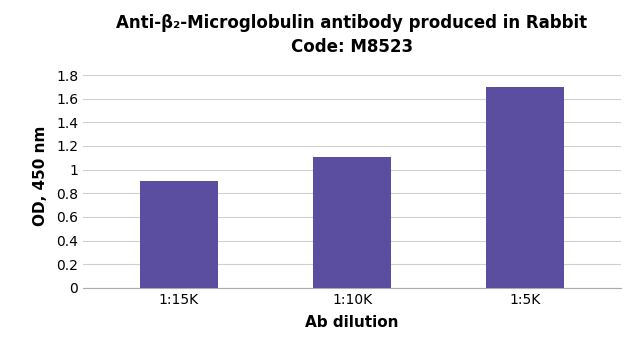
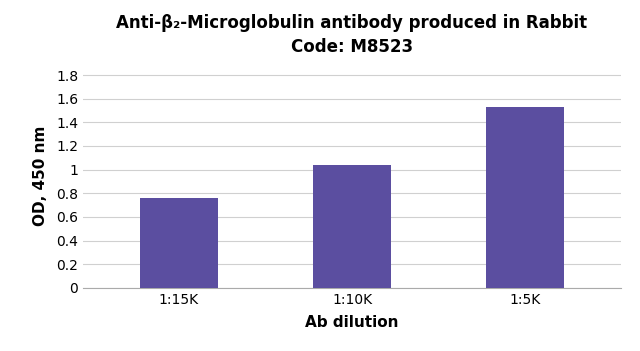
1:15K: 0.90 -> 0.76
1:10K: 1.11 -> 1.04
1:5K: 1.70 -> 1.53
